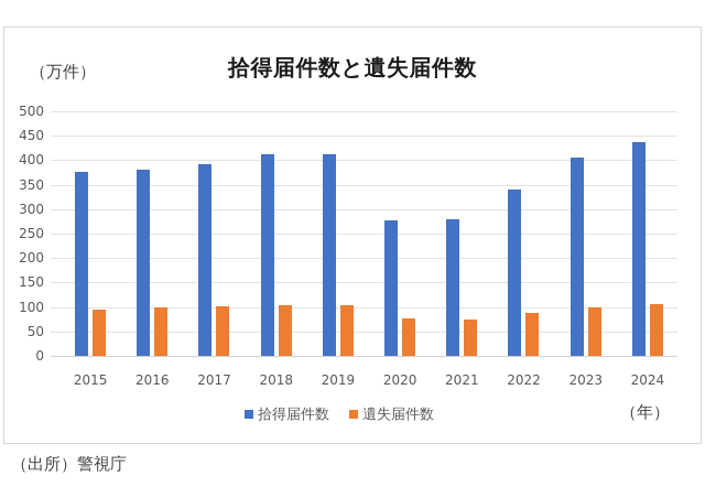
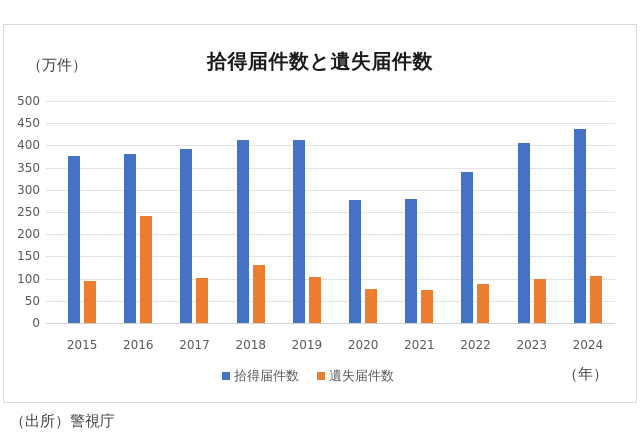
遺失届件数/2016: 100 -> 240
遺失届件数/2018: 100 -> 130
